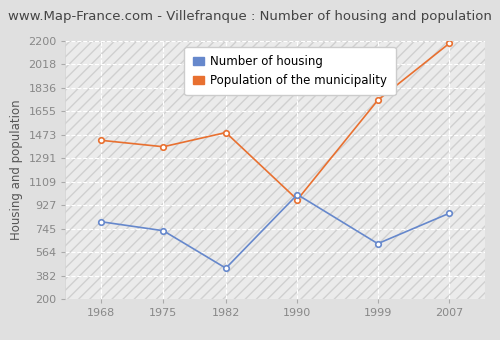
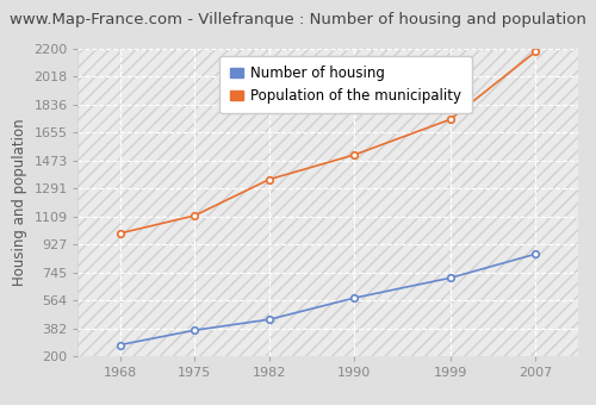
Number of housing/1968: 800 -> 280
Population of the municipality/1968: 1430 -> 1000
Number of housing/1975: 730 -> 370
Population of the municipality/1975: 1380 -> 1120
Population of the municipality/1982: 1490 -> 1350
Number of housing/1990: 1010 -> 580
Population of the municipality/1990: 970 -> 1510
Number of housing/1999: 630 -> 710
